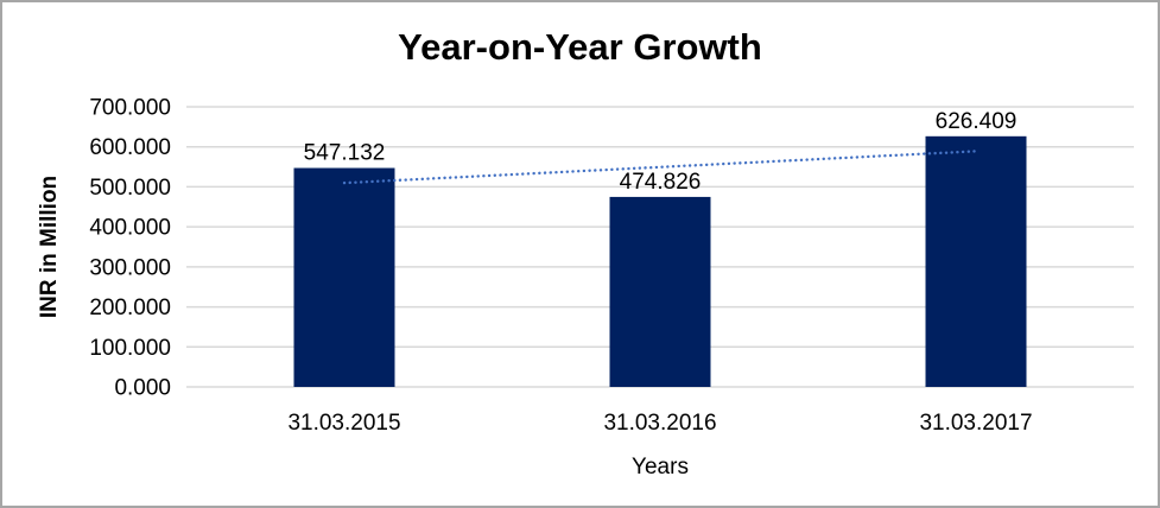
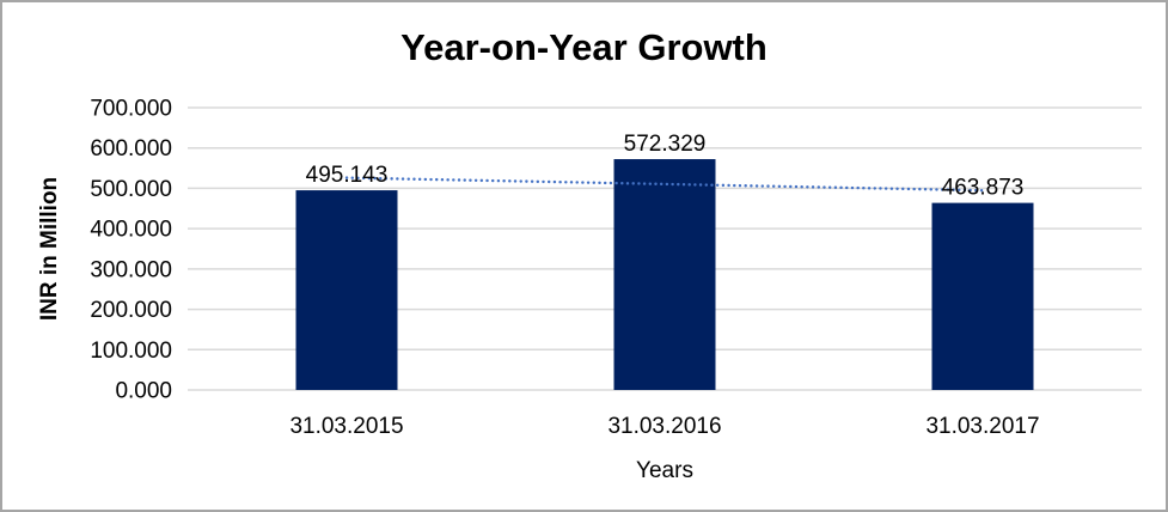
31.03.2015: 547.132 -> 495.143
31.03.2016: 474.826 -> 572.329
31.03.2017: 626.409 -> 463.873
